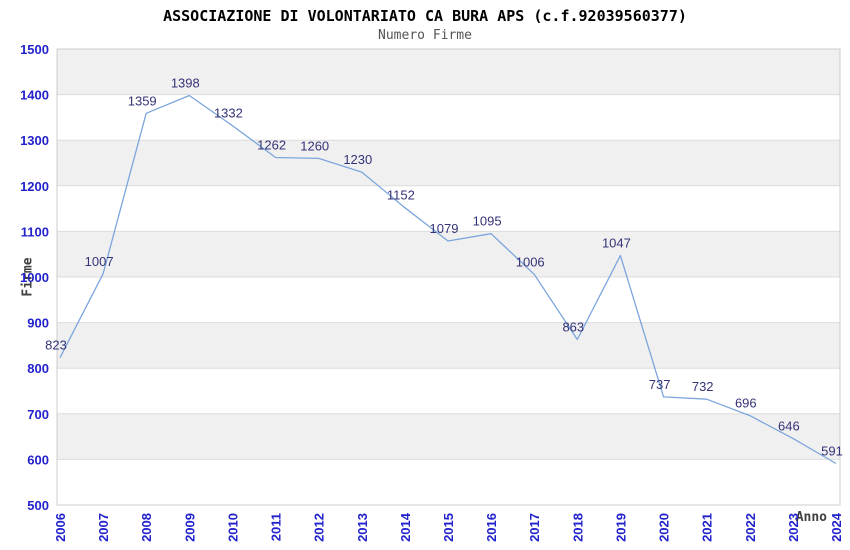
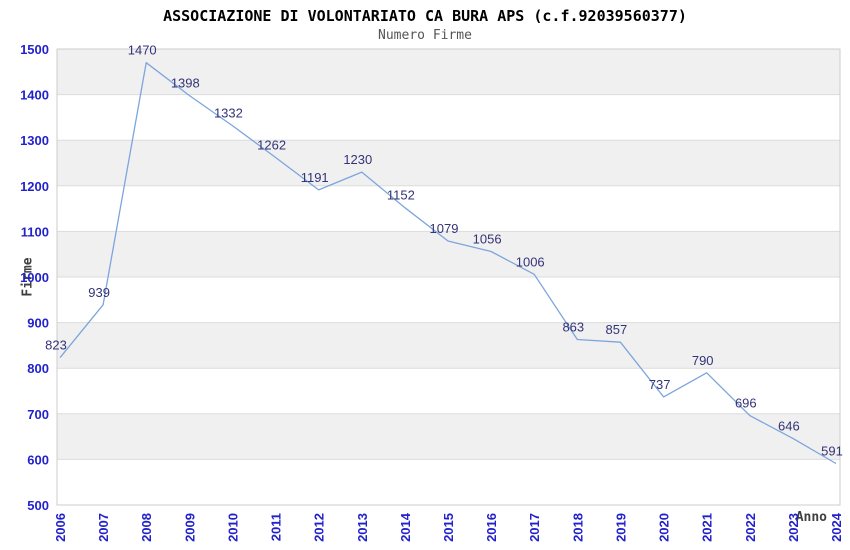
2007: 1007 -> 939
2008: 1359 -> 1470
2012: 1260 -> 1191
2016: 1095 -> 1056
2019: 1047 -> 857
2021: 732 -> 790
